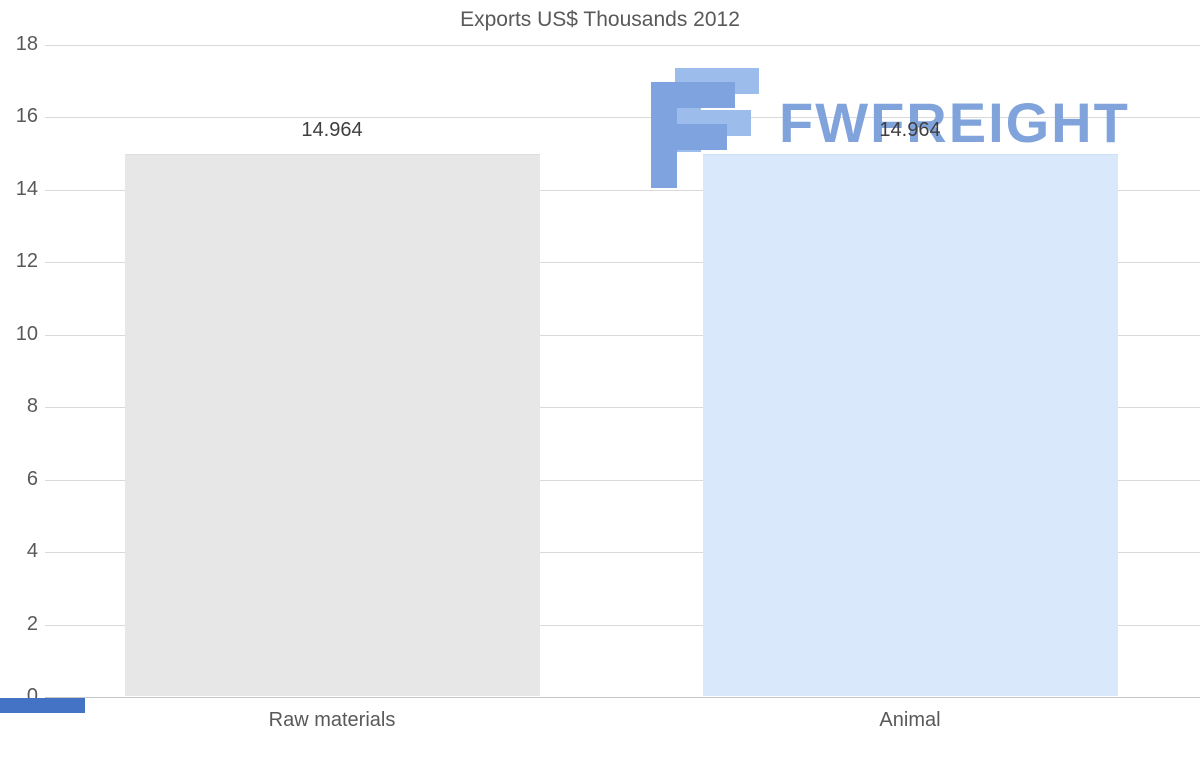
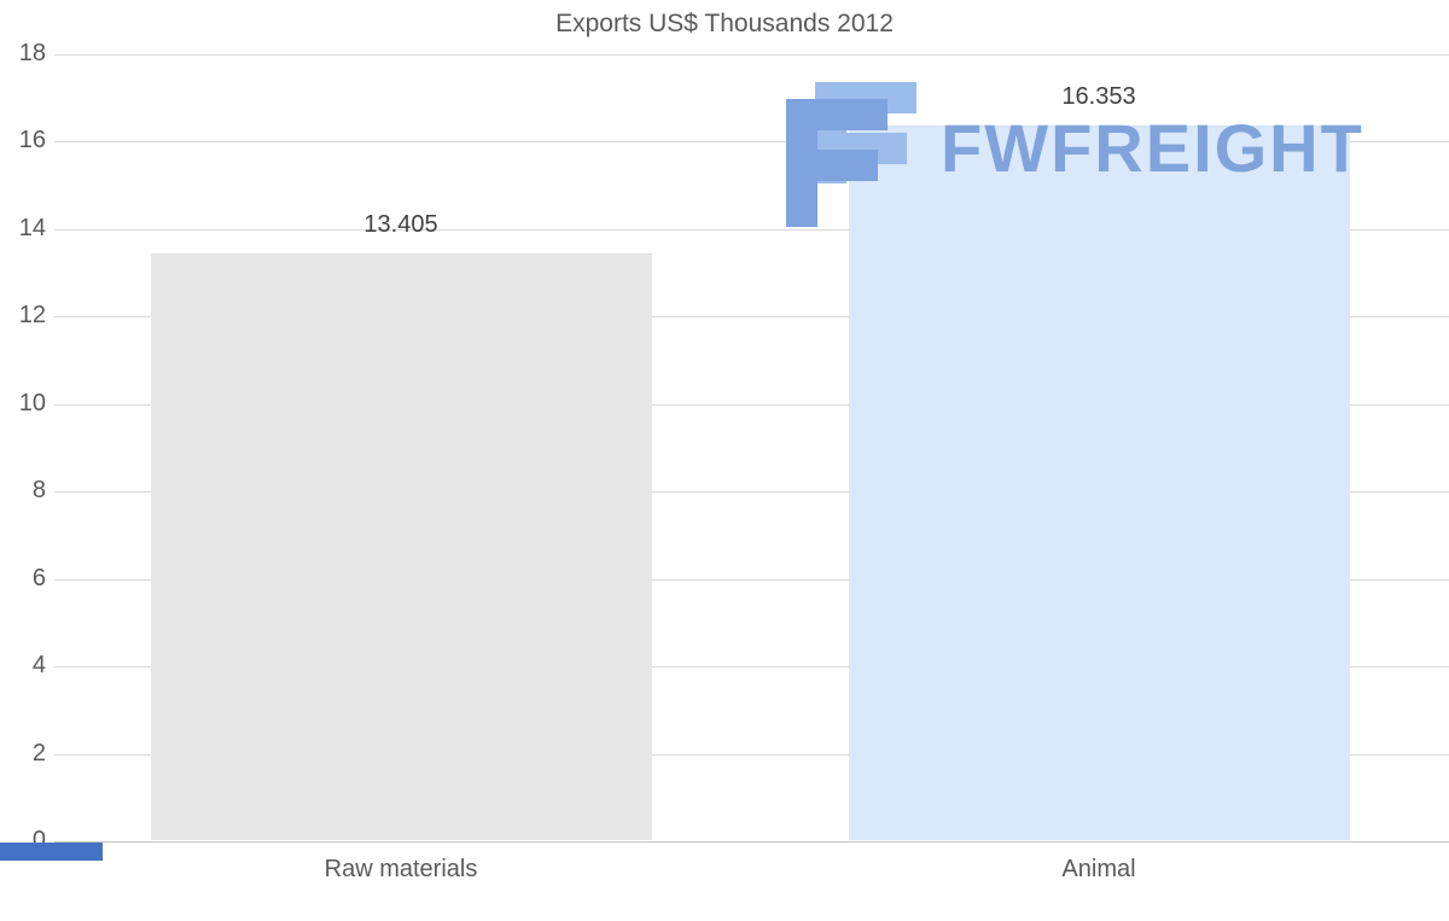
Raw materials: 14.964 -> 13.405
Animal: 14.964 -> 16.353
